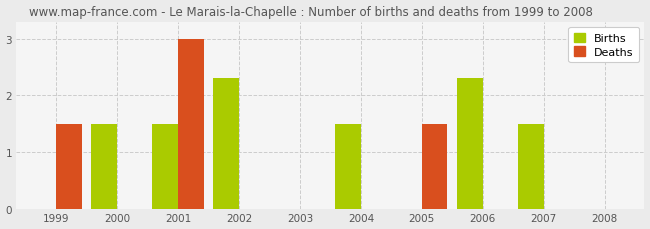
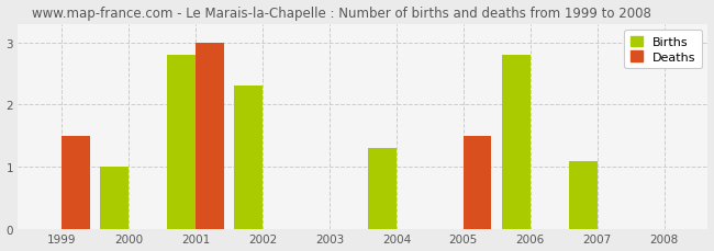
Births/2000: 1.5 -> 1.0
Births/2001: 1.5 -> 2.8
Births/2004: 1.5 -> 1.3
Births/2006: 2.3 -> 2.8
Births/2007: 1.5 -> 1.1
